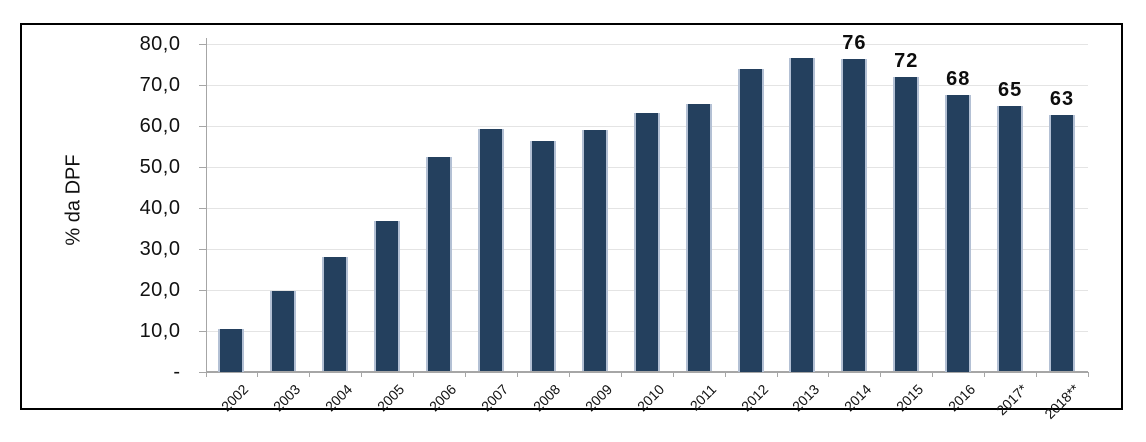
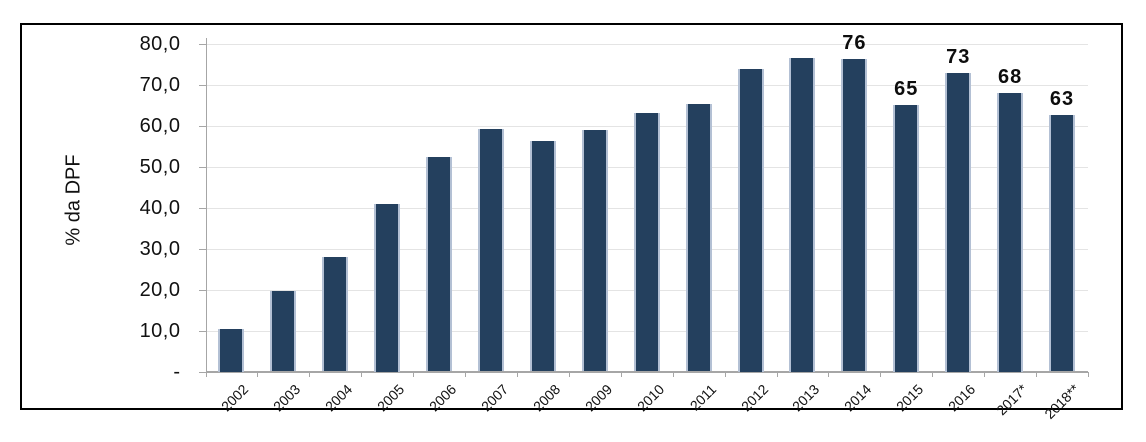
2005: 37 -> 41
2015: 72 -> 65
2016: 68 -> 73
2017*: 65 -> 68
